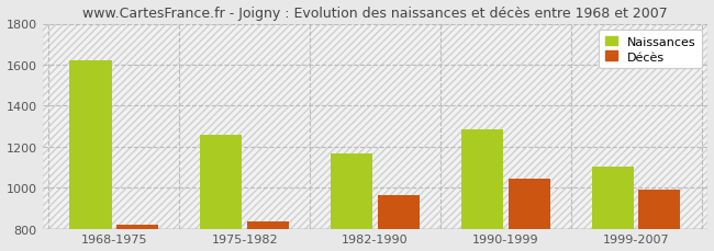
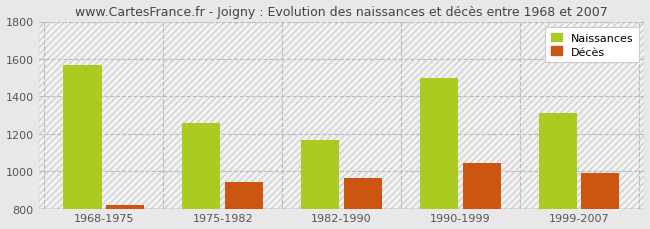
Naissances/1968-1975: 1620 -> 1570
Décès/1975-1982: 840 -> 940
Naissances/1990-1999: 1280 -> 1500
Naissances/1999-2007: 1100 -> 1310
